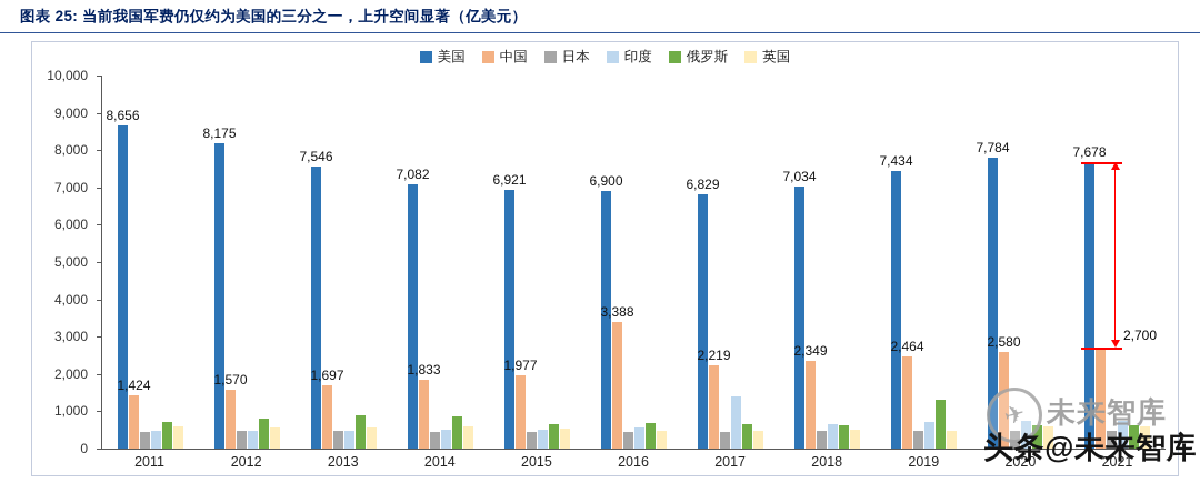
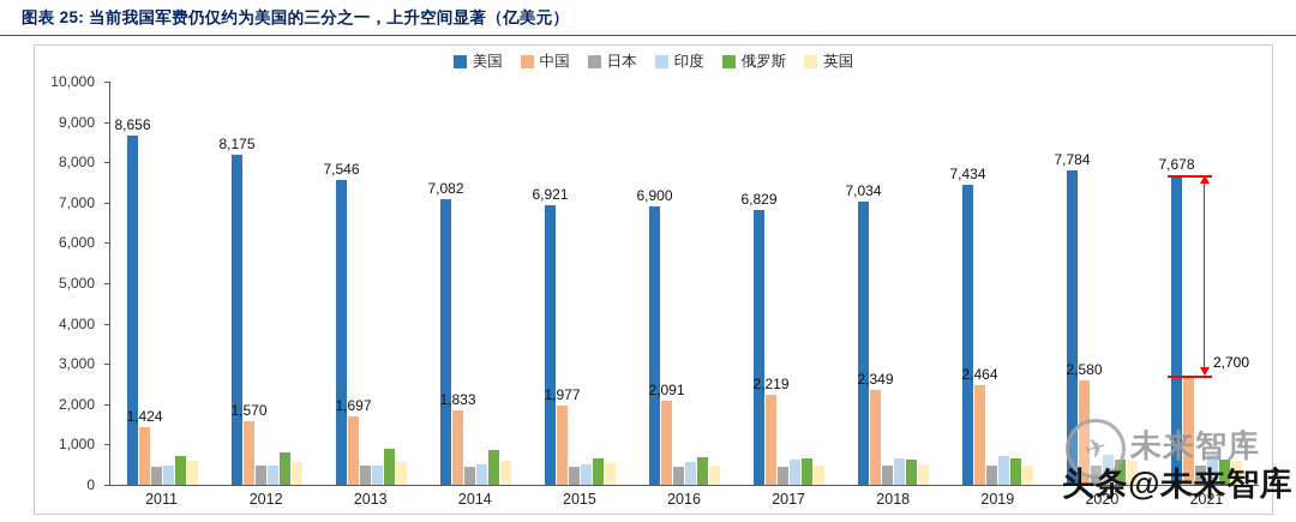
中国/2016: 3,388 -> 2,091
印度/2017: 1400 -> 600
俄罗斯/2019: 1300 -> 600
